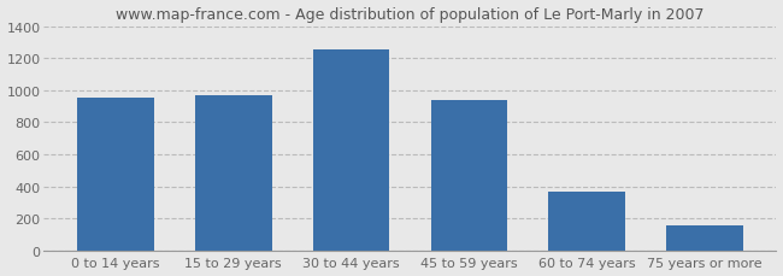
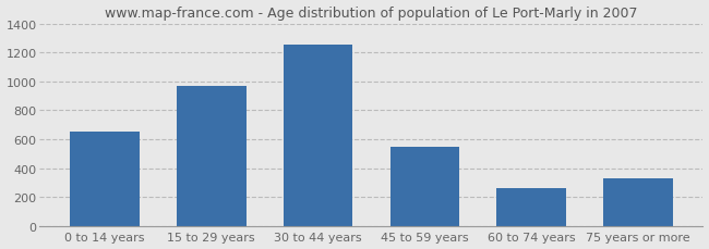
0 to 14 years: 960 -> 650
45 to 59 years: 940 -> 550
60 to 74 years: 370 -> 260
75 years or more: 160 -> 330
